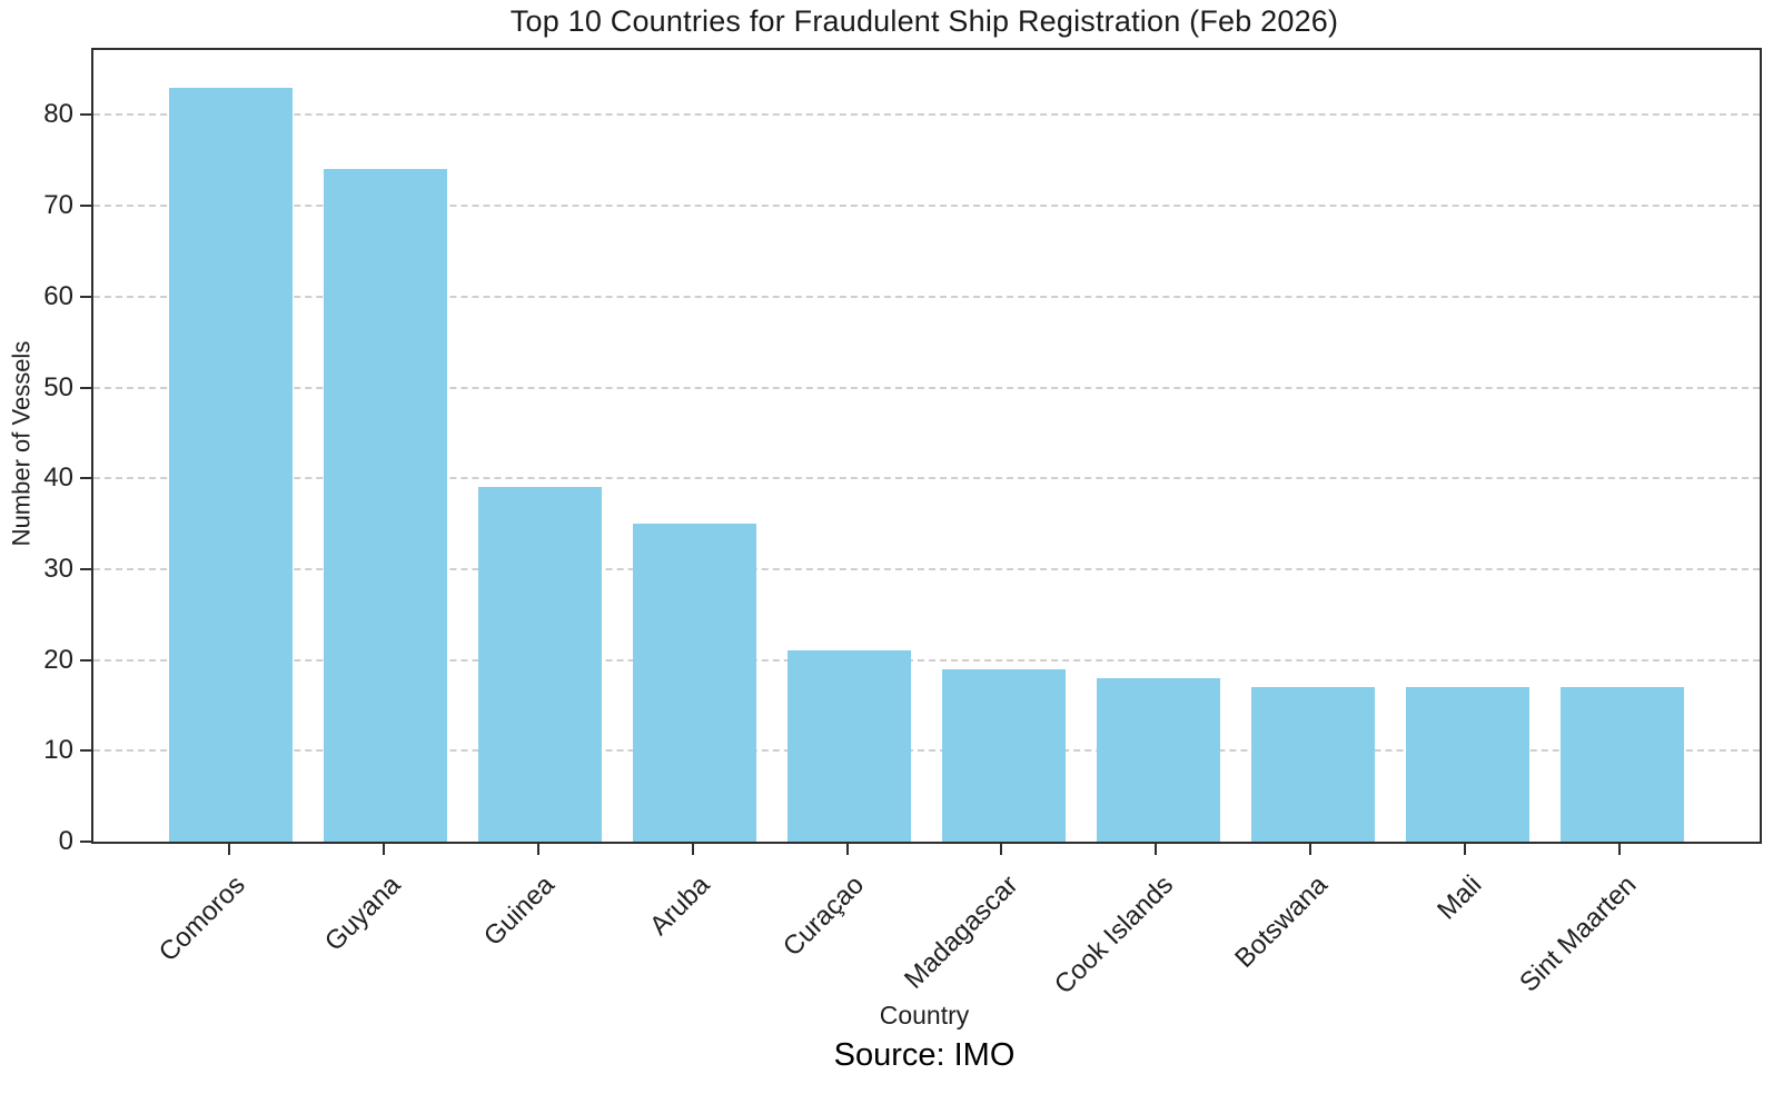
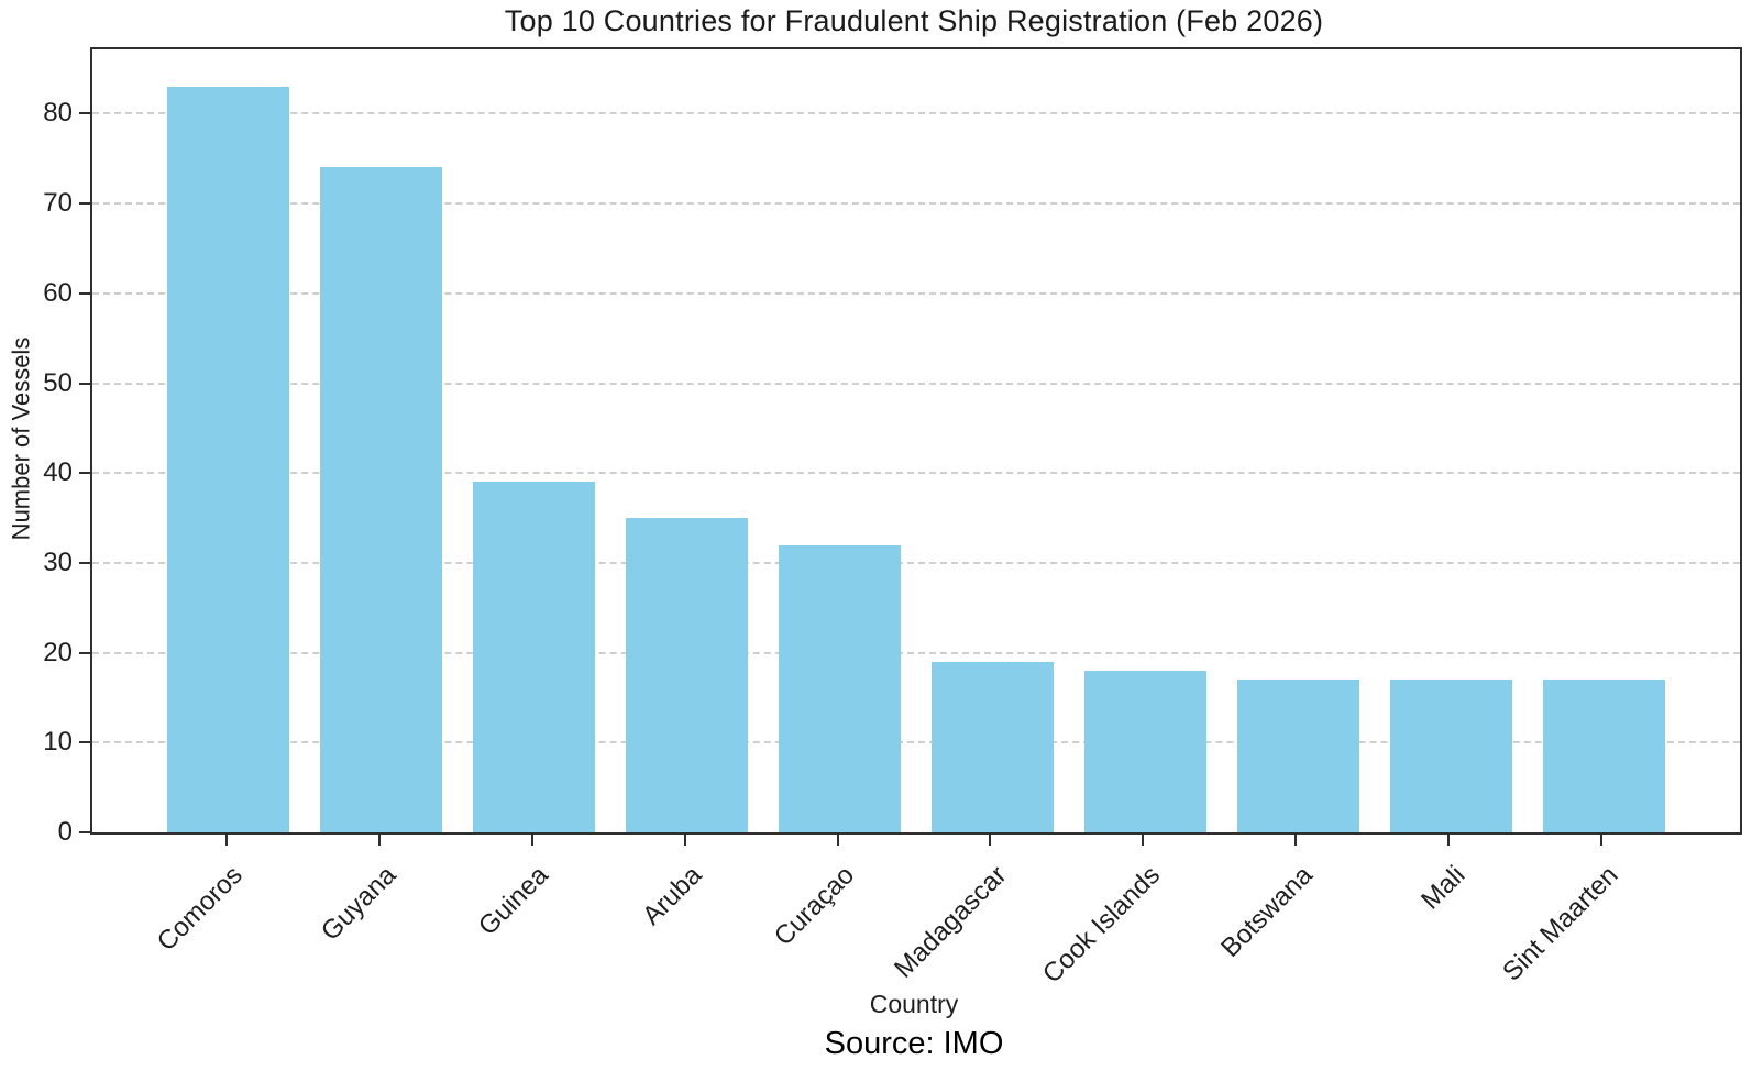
Curaçao: 21 -> 32
